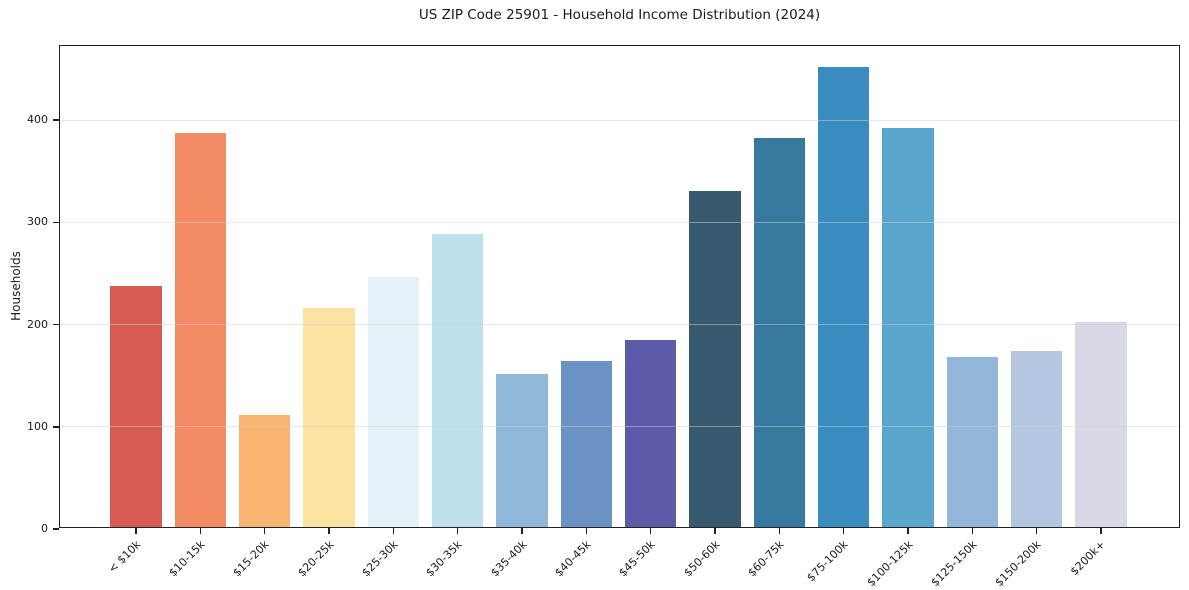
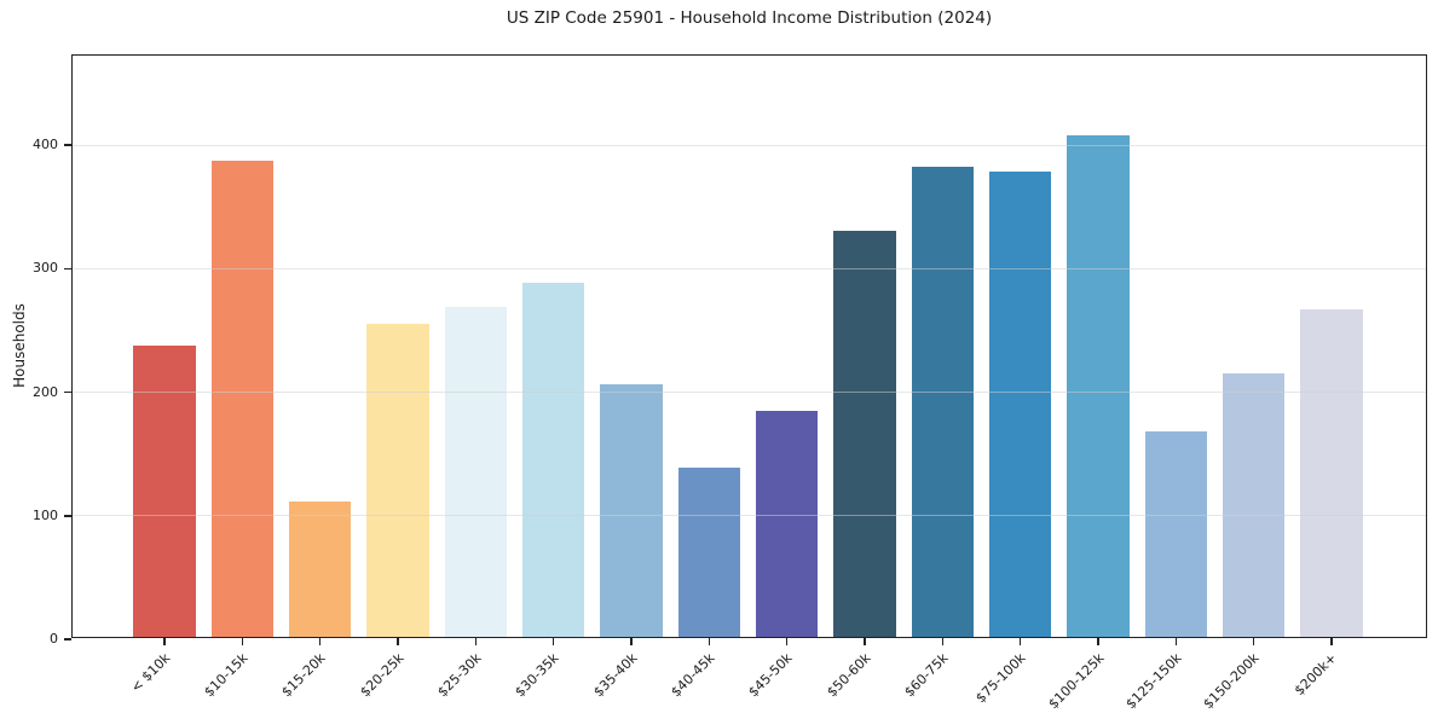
$20-25k: 214 -> 253
$25-30k: 245 -> 267
$35-40k: 150 -> 204
$40-45k: 162 -> 137
$75-100k: 450 -> 377
$100-125k: 390 -> 406
$150-200k: 172 -> 213
$200k+: 201 -> 265
